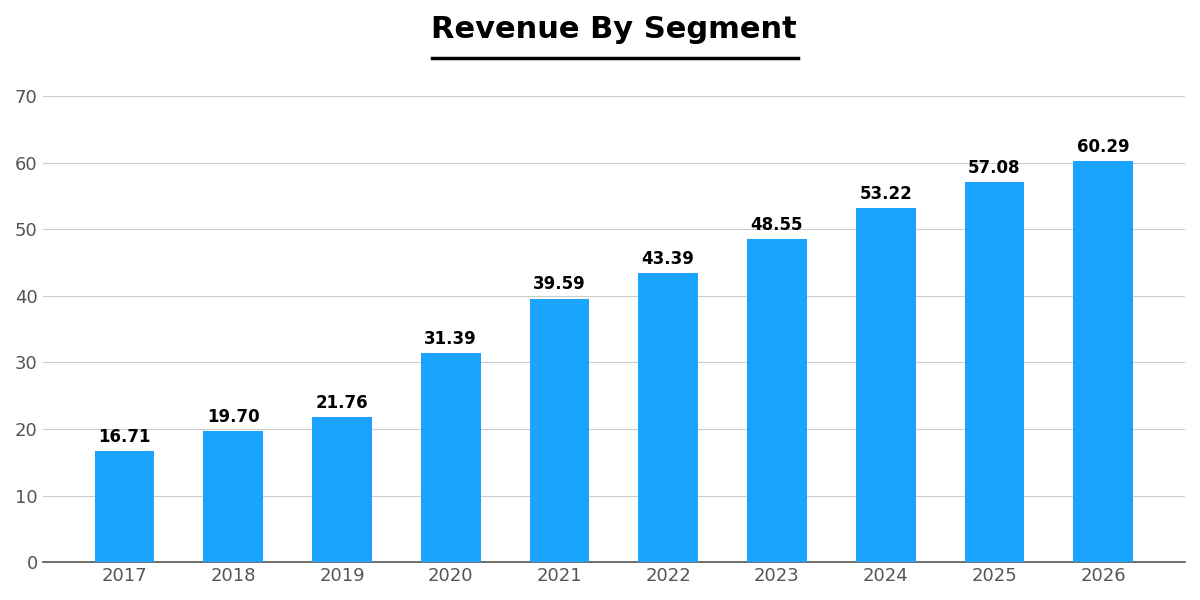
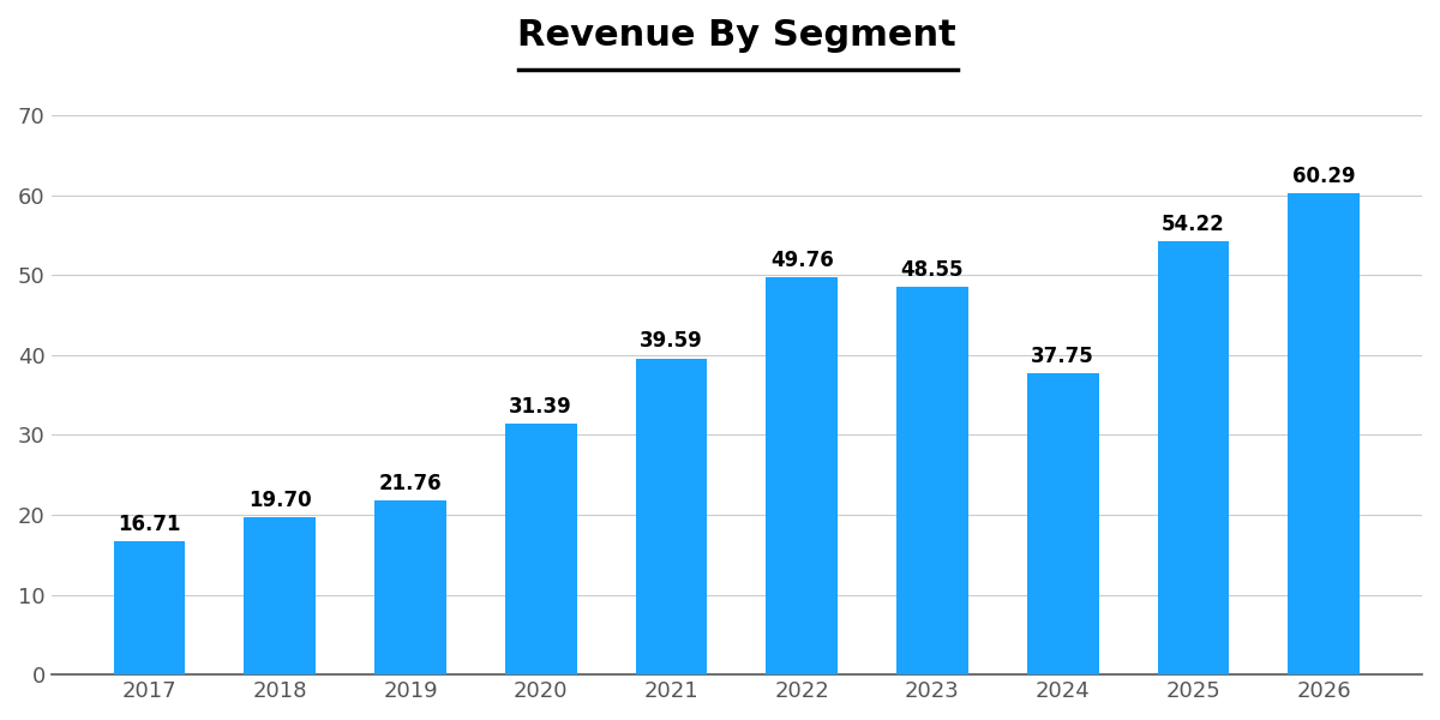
2022: 43.39 -> 49.76
2024: 53.22 -> 37.75
2025: 57.08 -> 54.22
